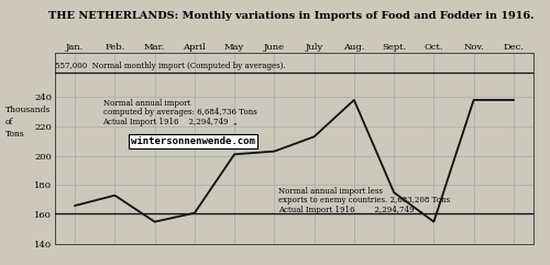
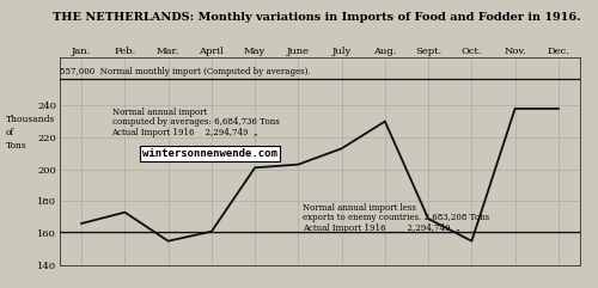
Aug.: 238 -> 230
Sept.: 175 -> 169
